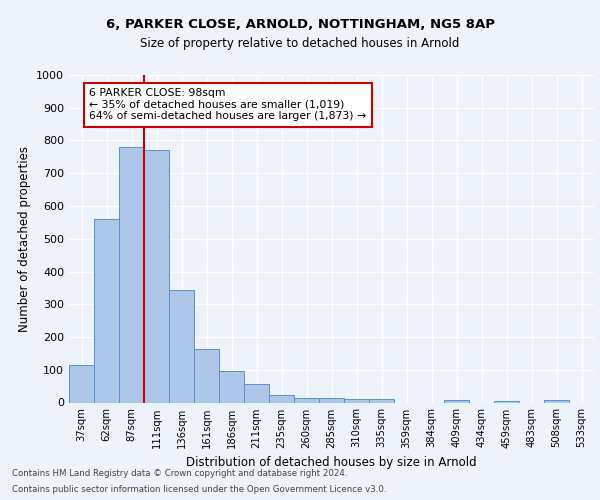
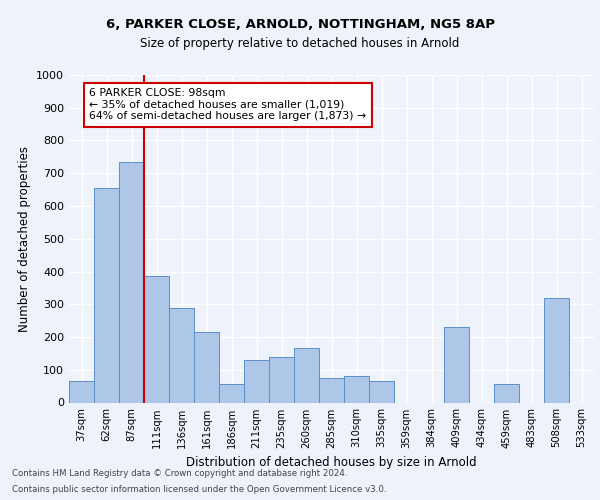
37sqm: 115 -> 65
62sqm: 560 -> 655
87sqm: 780 -> 735
111sqm: 770 -> 385
136sqm: 345 -> 290
161sqm: 162 -> 215
186sqm: 97 -> 55
211sqm: 57 -> 130
235sqm: 22 -> 140
260sqm: 14 -> 165
285sqm: 13 -> 75
310sqm: 12 -> 80
335sqm: 10 -> 65
409sqm: 8 -> 230
459sqm: 5 -> 55
508sqm: 7 -> 320
